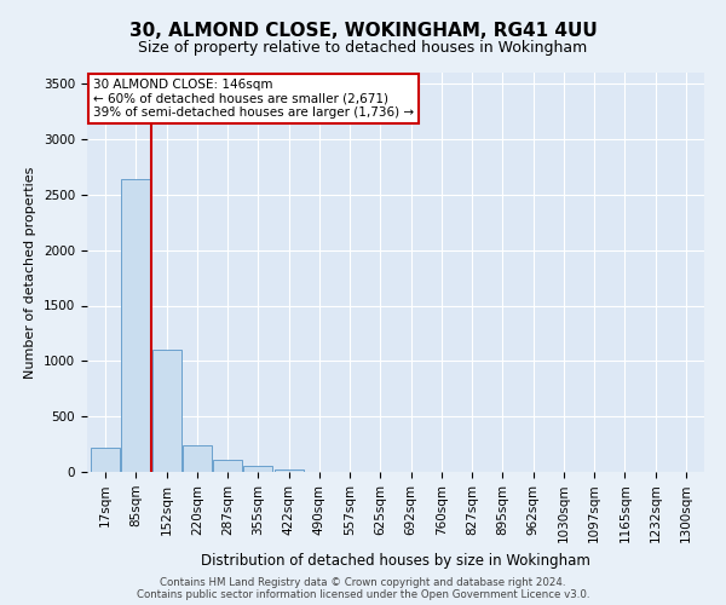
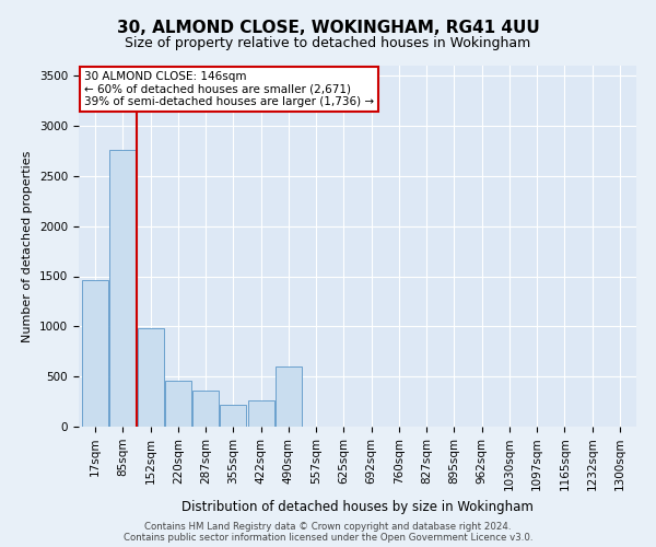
17sqm: 220 -> 1460
85sqm: 2640 -> 2760
152sqm: 1100 -> 980
220sqm: 240 -> 460
287sqm: 110 -> 360
355sqm: 50 -> 220
422sqm: 20 -> 260
490sqm: 0 -> 600
